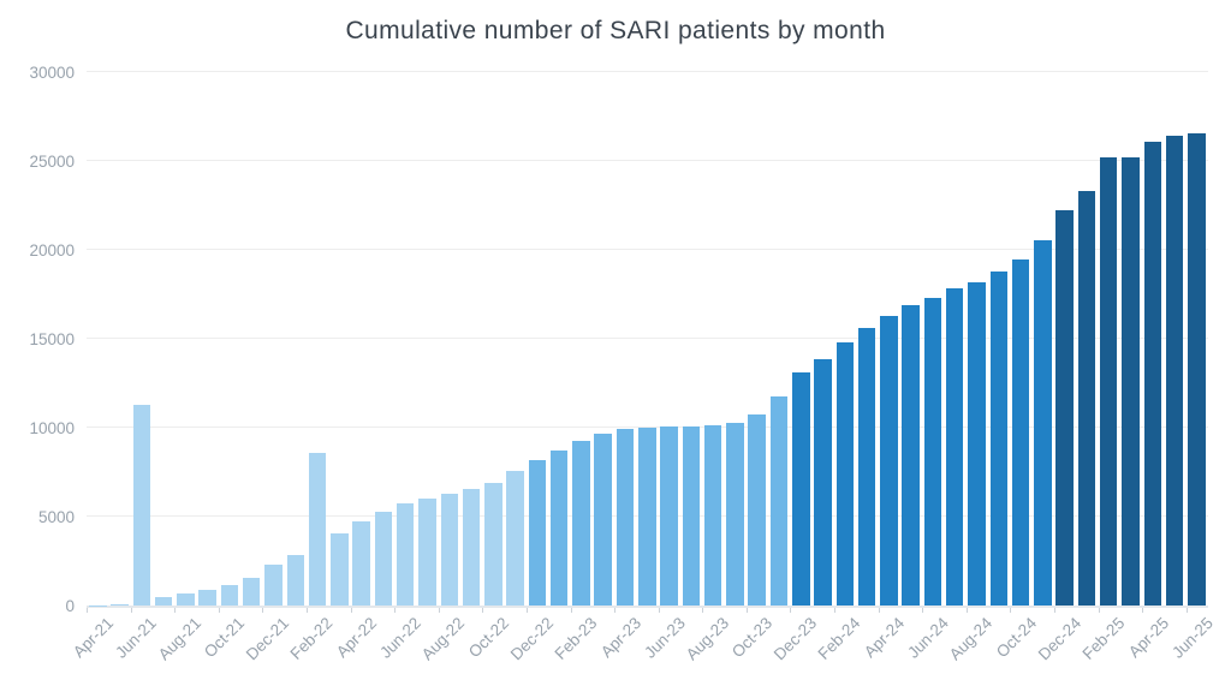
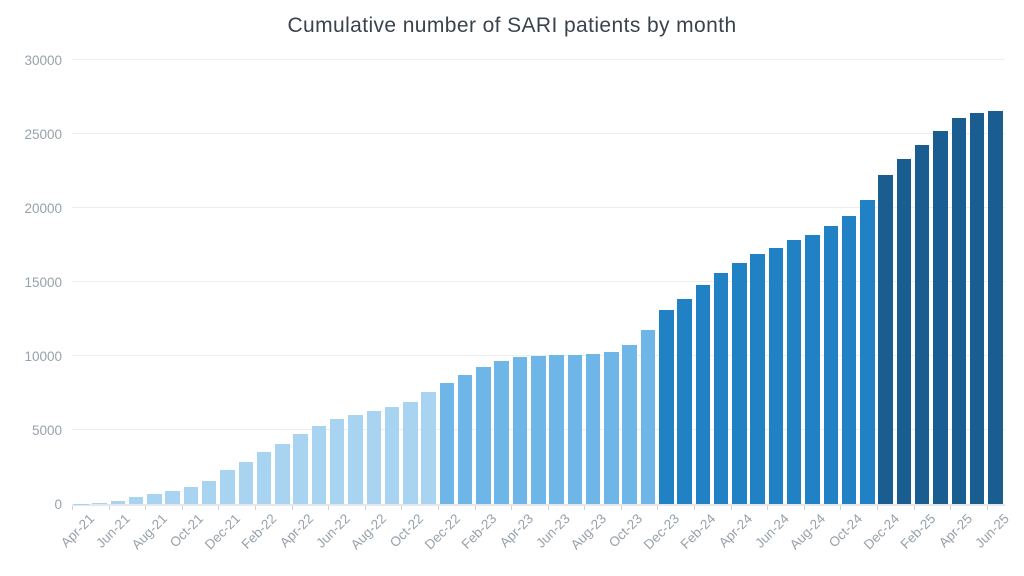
Jun-21: 11300 -> 200
Feb-22: 8600 -> 3500
Feb-25: 25200 -> 24300
